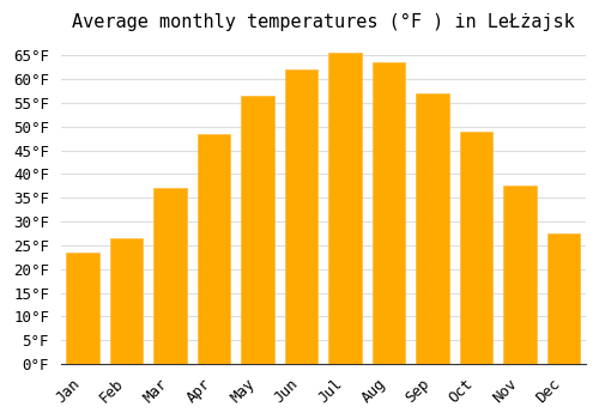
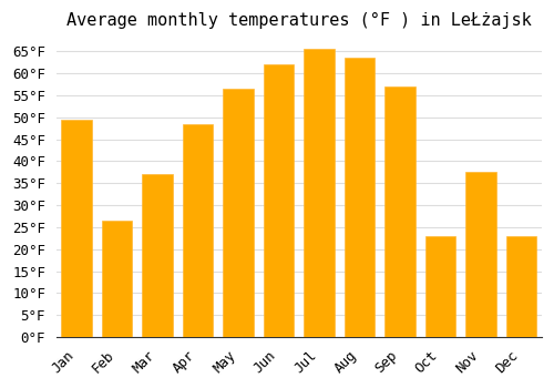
Jan: 23.5°F -> 49.5°F
Oct: 49.0°F -> 23.0°F
Dec: 27.5°F -> 23.0°F
